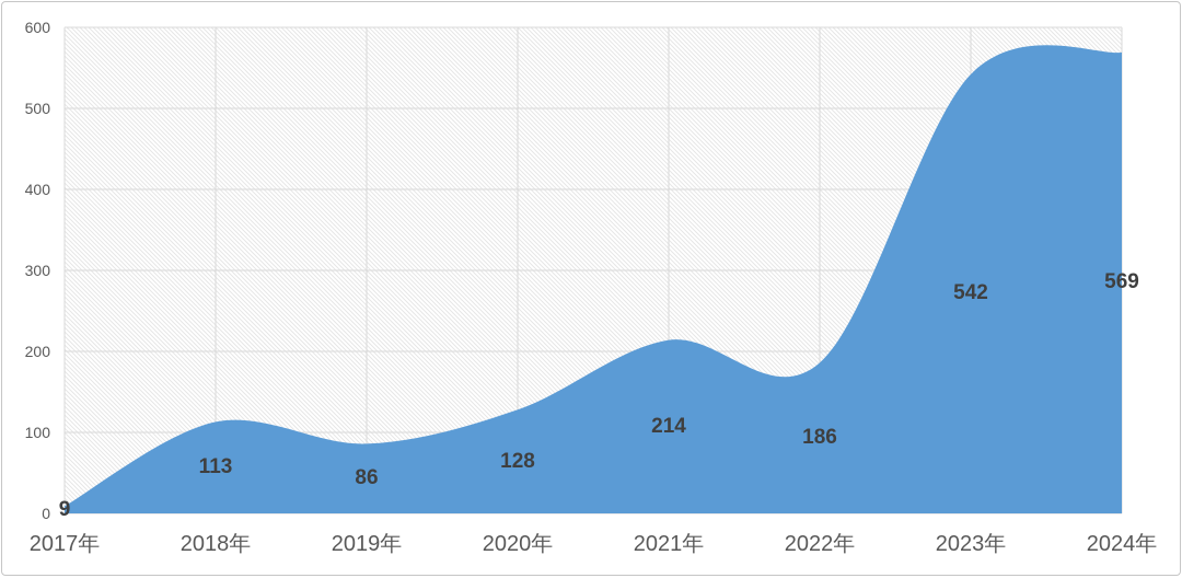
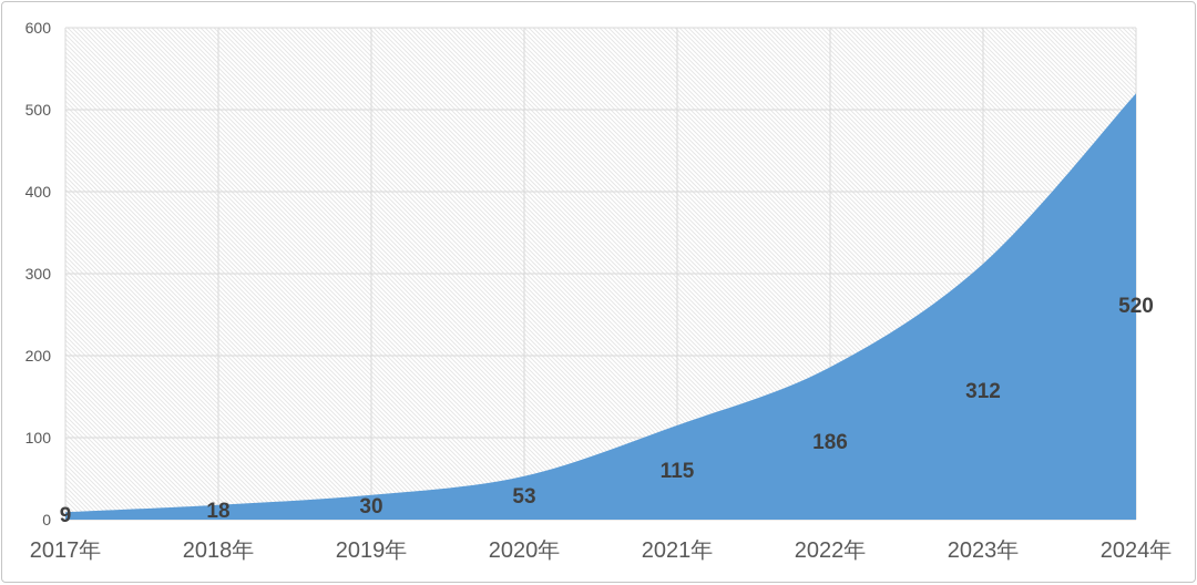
2018年: 113 -> 18
2019年: 86 -> 30
2020年: 128 -> 53
2021年: 214 -> 115
2023年: 542 -> 312
2024年: 569 -> 520
